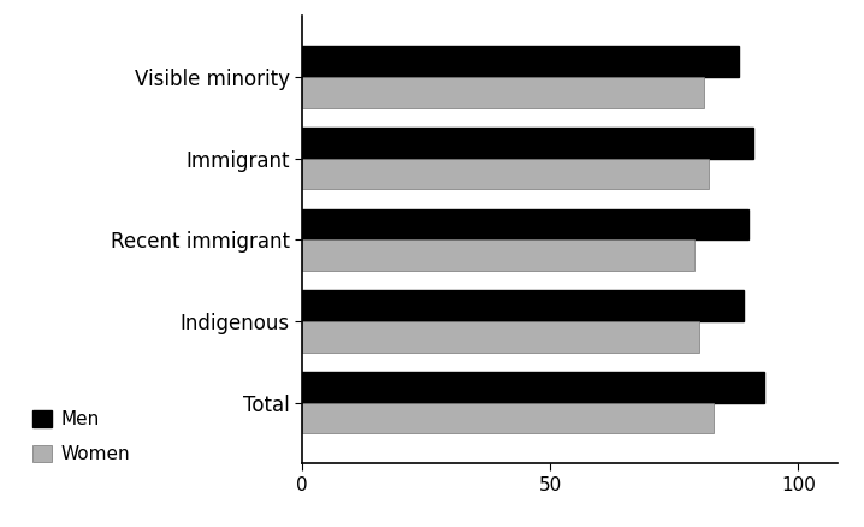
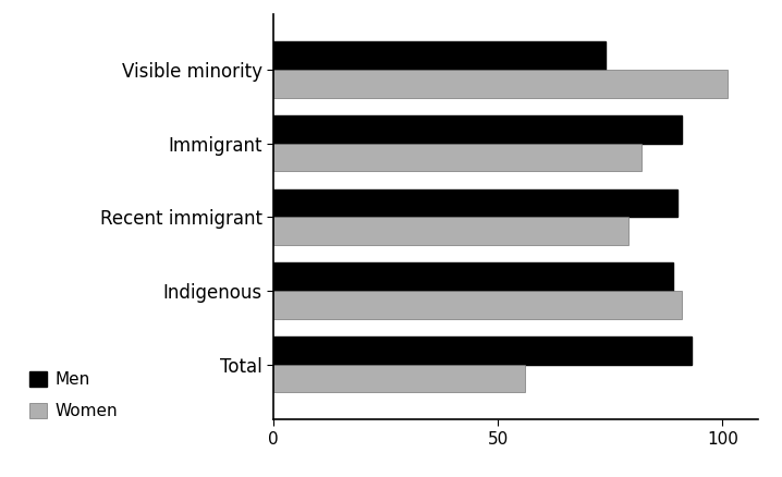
Men/Visible minority: 88 -> 74
Women/Visible minority: 81 -> 101
Women/Indigenous: 80 -> 91
Women/Total: 83 -> 56
